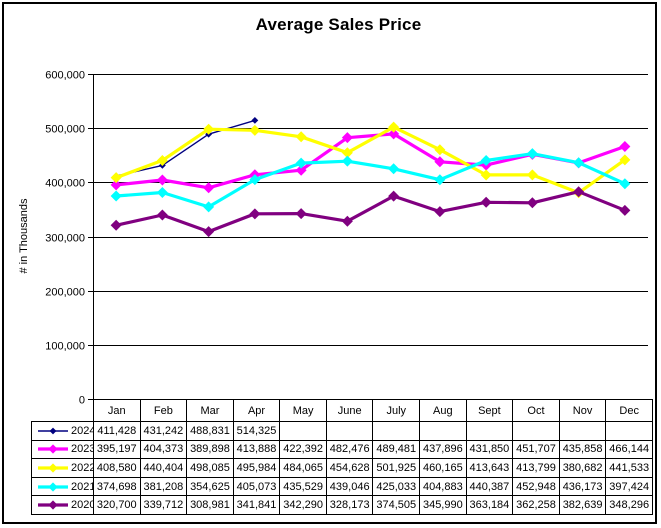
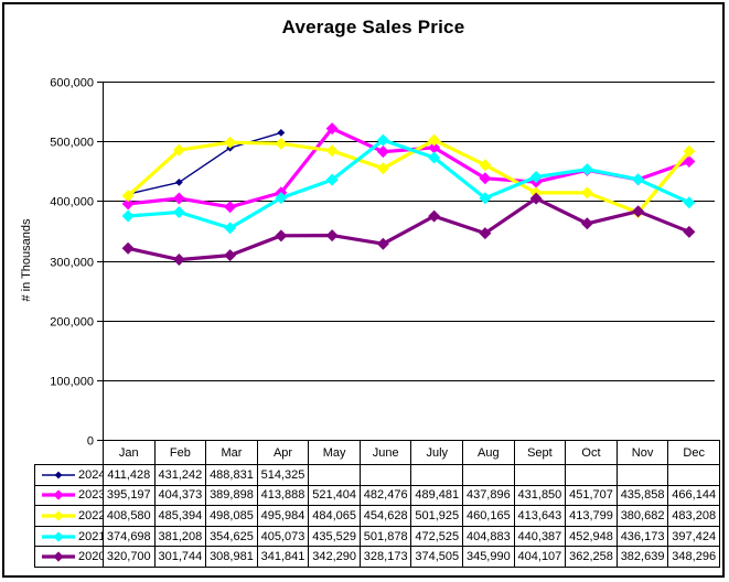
2022/Feb: 440,404 -> 485,394
2020/Feb: 339,712 -> 301,744
2023/May: 422,392 -> 521,404
2021/June: 439,046 -> 501,878
2021/July: 425,033 -> 472,525
2020/Sept: 363,184 -> 404,107
2022/Dec: 441,533 -> 483,208
